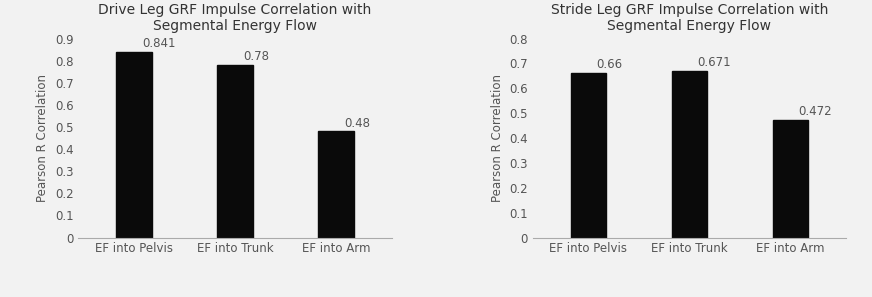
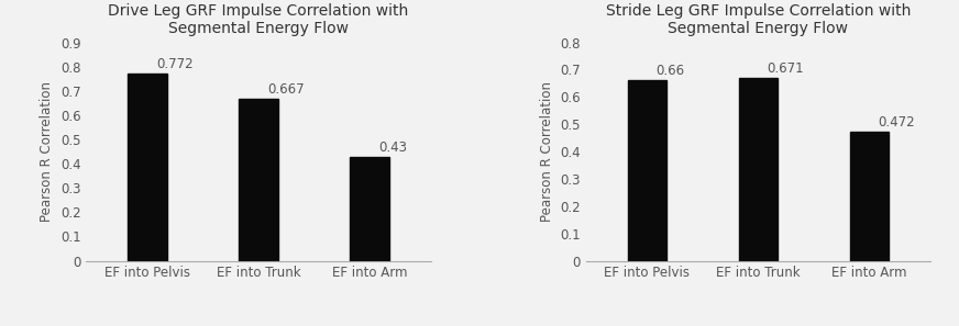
Drive Leg GRF Impulse Correlation with Segmental Energy Flow/EF into Pelvis: 0.841 -> 0.772
Drive Leg GRF Impulse Correlation with Segmental Energy Flow/EF into Trunk: 0.78 -> 0.667
Drive Leg GRF Impulse Correlation with Segmental Energy Flow/EF into Arm: 0.48 -> 0.43
